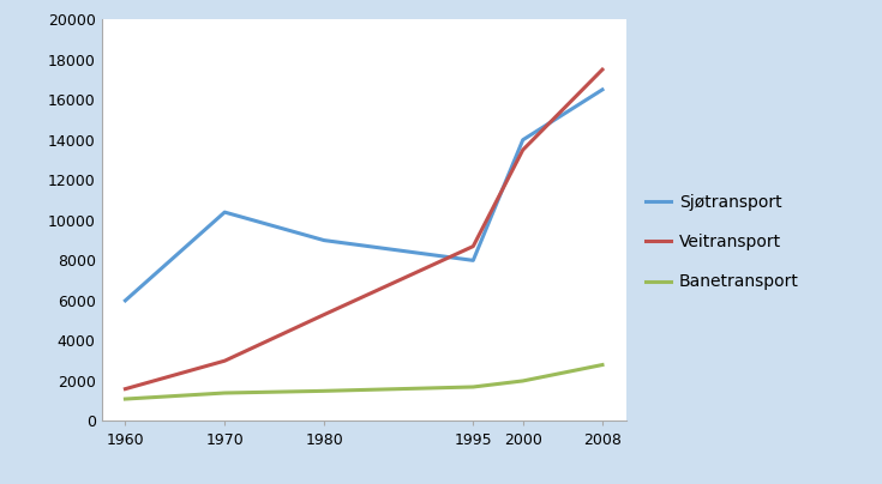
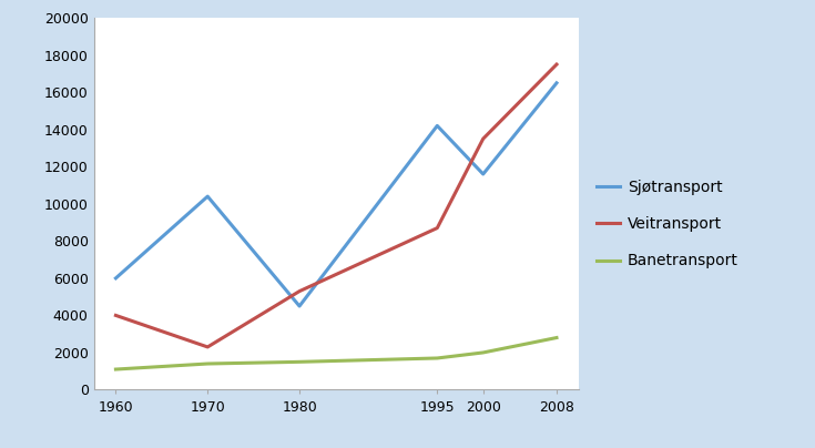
Veitransport/1960: 1600 -> 4000
Veitransport/1970: 3000 -> 2300
Sjøtransport/1980: 9000 -> 4500
Sjøtransport/1995: 8000 -> 14200
Sjøtransport/2000: 14000 -> 11600
